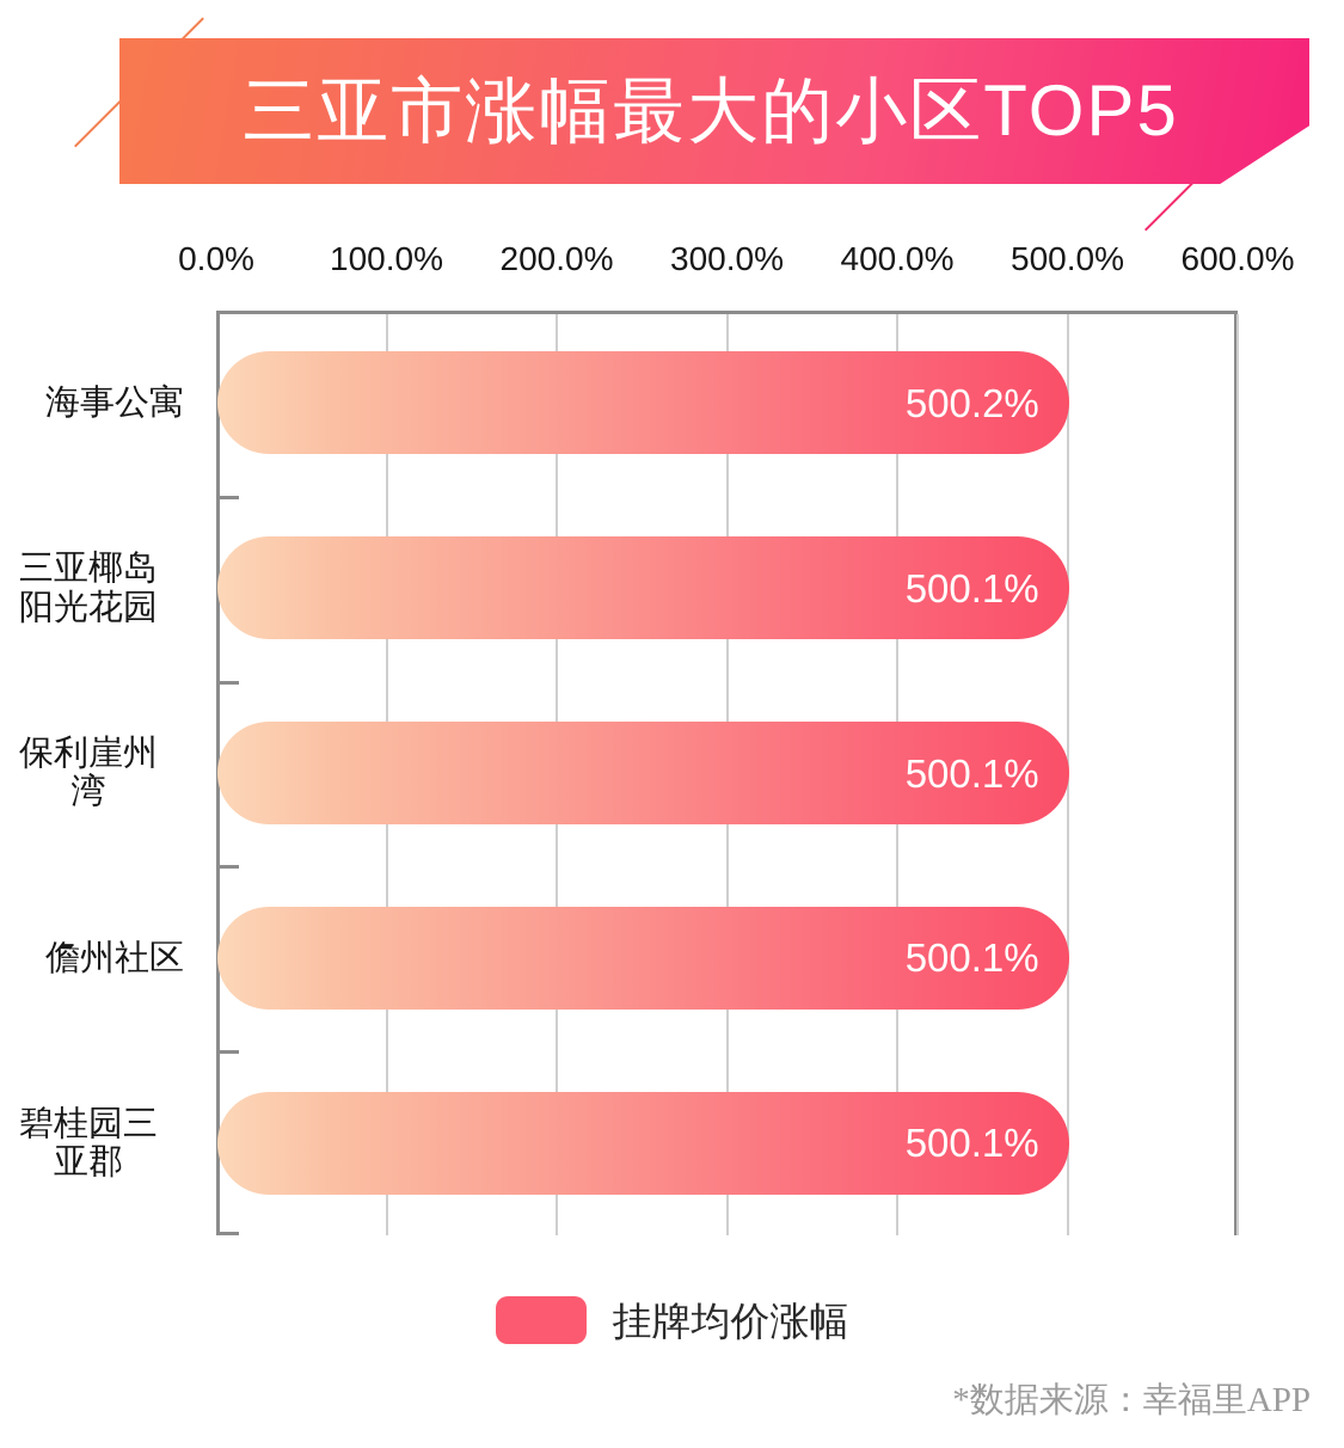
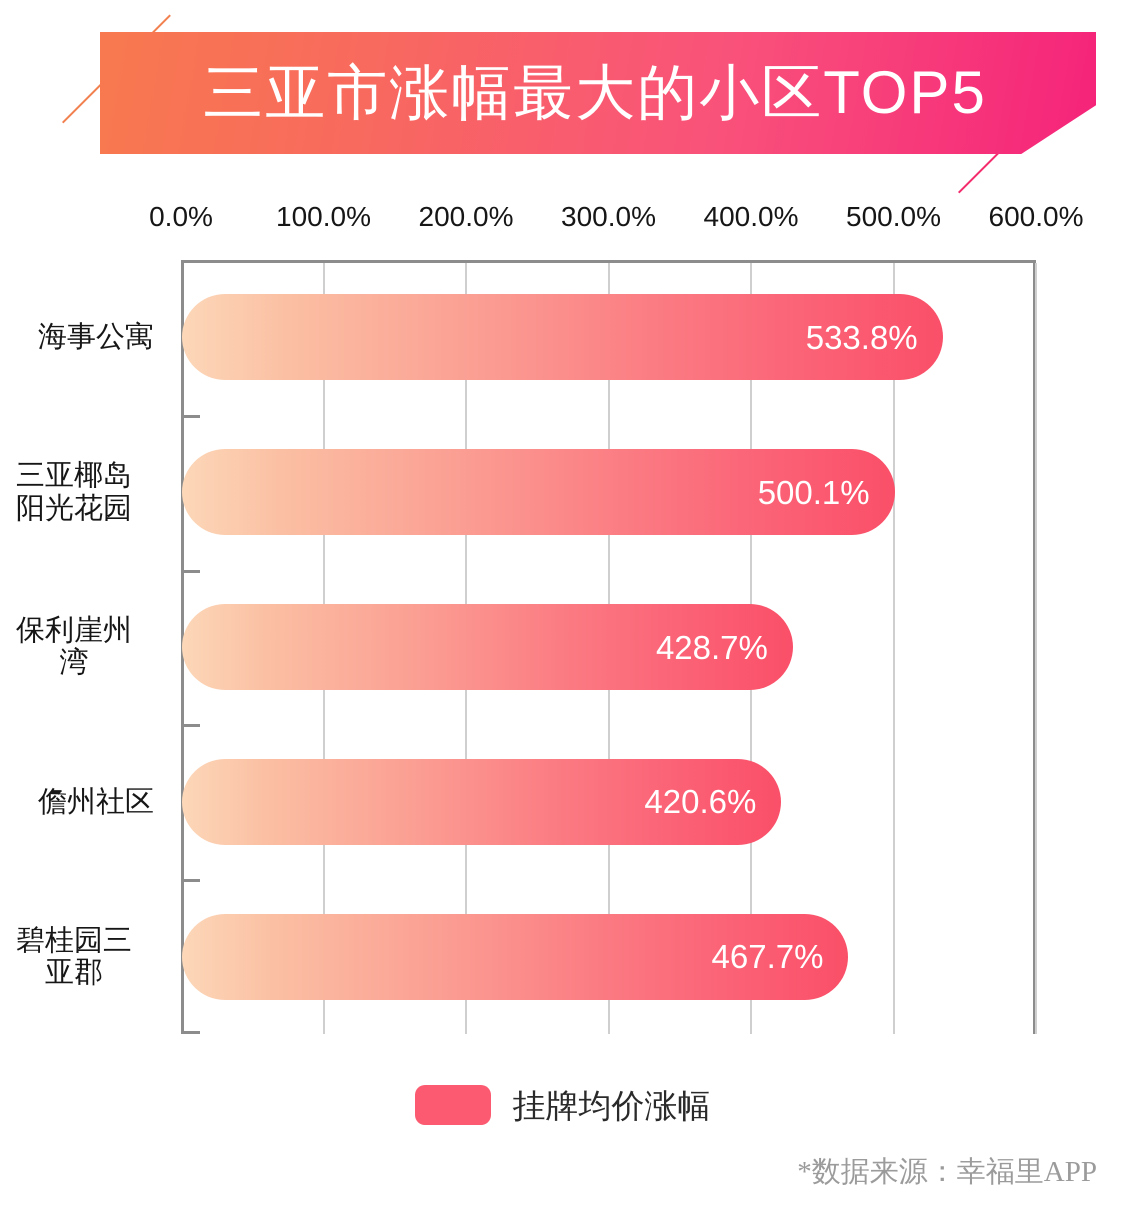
海事公寓: 500.2% -> 533.8%
保利崖州 湾: 500.1% -> 428.7%
儋州社区: 500.1% -> 420.6%
碧桂园三 亚郡: 500.1% -> 467.7%
